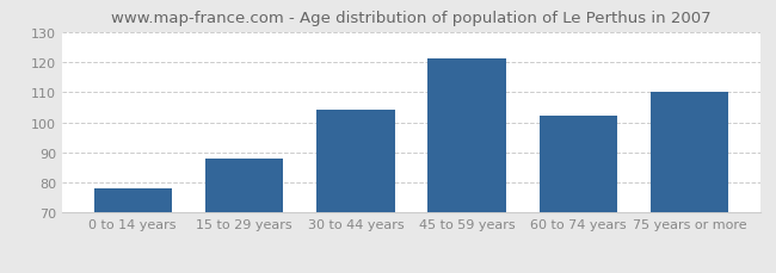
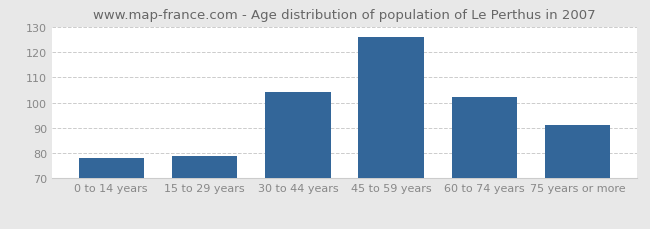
15 to 29 years: 88 -> 79
45 to 59 years: 121 -> 126
75 years or more: 110 -> 91
